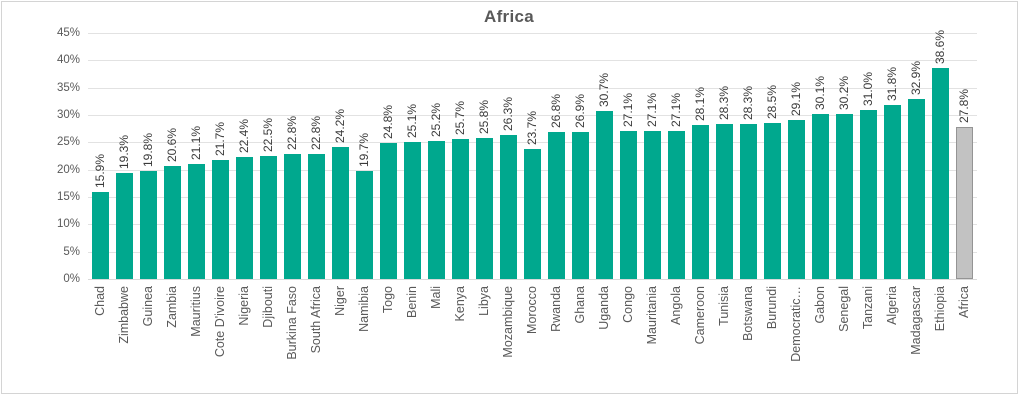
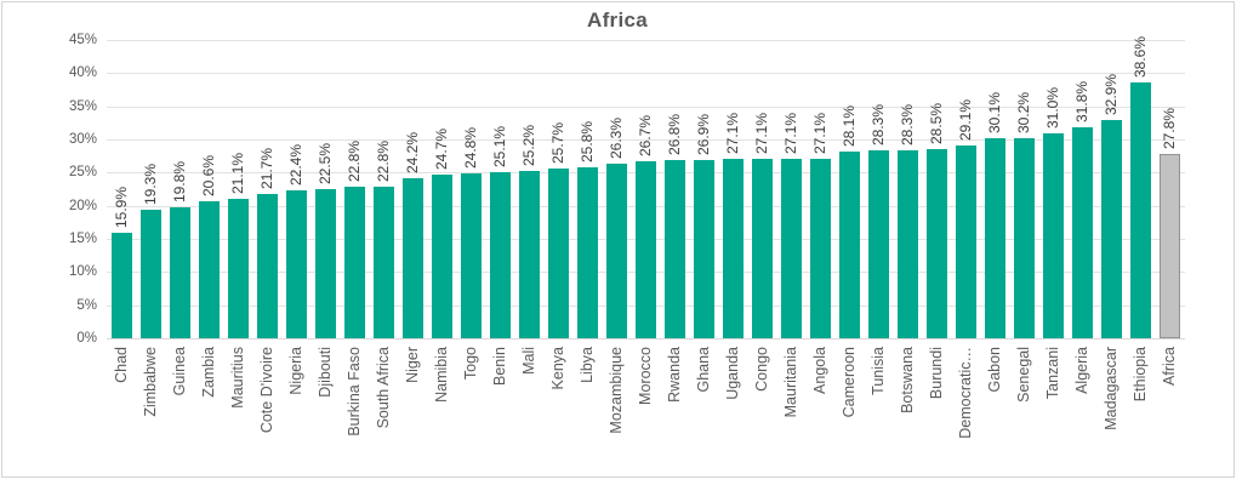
Namibia: 19.7% -> 24.7%
Morocco: 23.7% -> 26.7%
Uganda: 30.7% -> 27.1%
